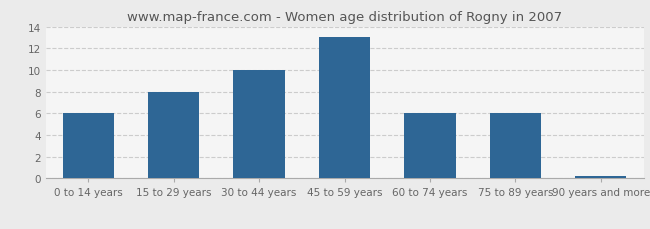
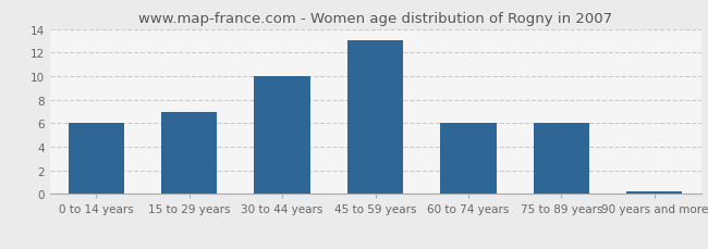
15 to 29 years: 8.0 -> 7.0
